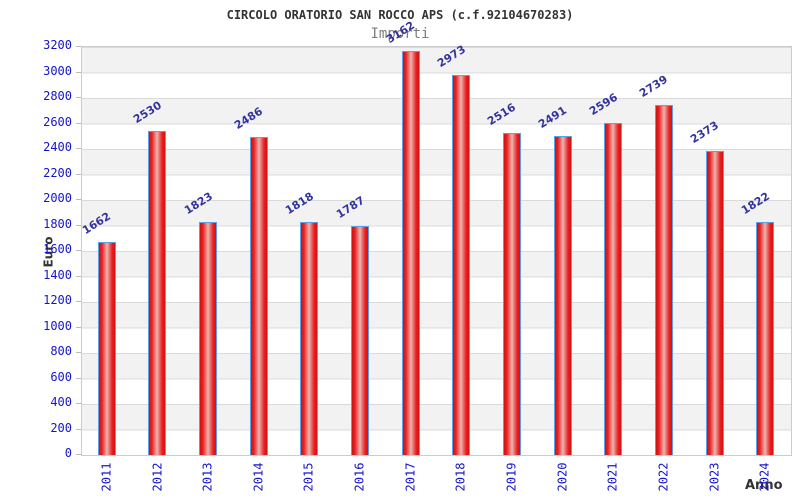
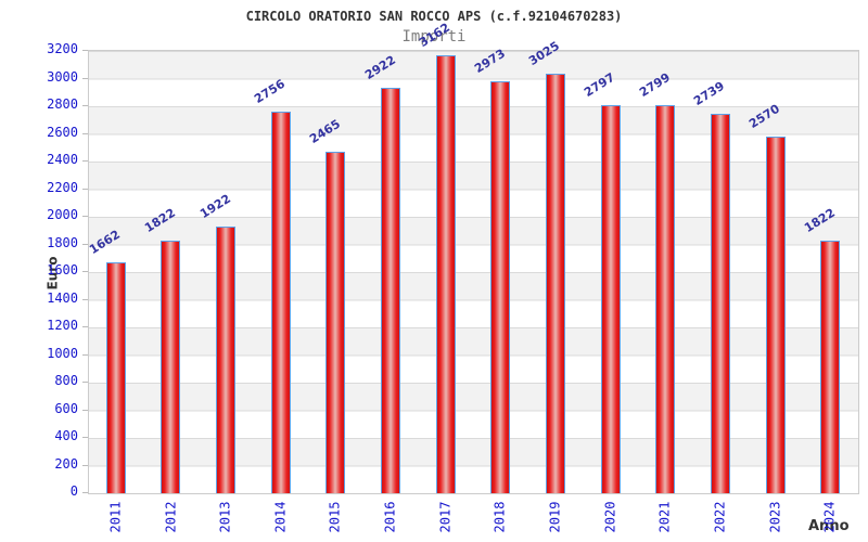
2012: 2530 -> 1822
2013: 1823 -> 1922
2014: 2486 -> 2756
2015: 1818 -> 2465
2016: 1787 -> 2922
2019: 2516 -> 3025
2020: 2491 -> 2797
2021: 2596 -> 2799
2023: 2373 -> 2570
